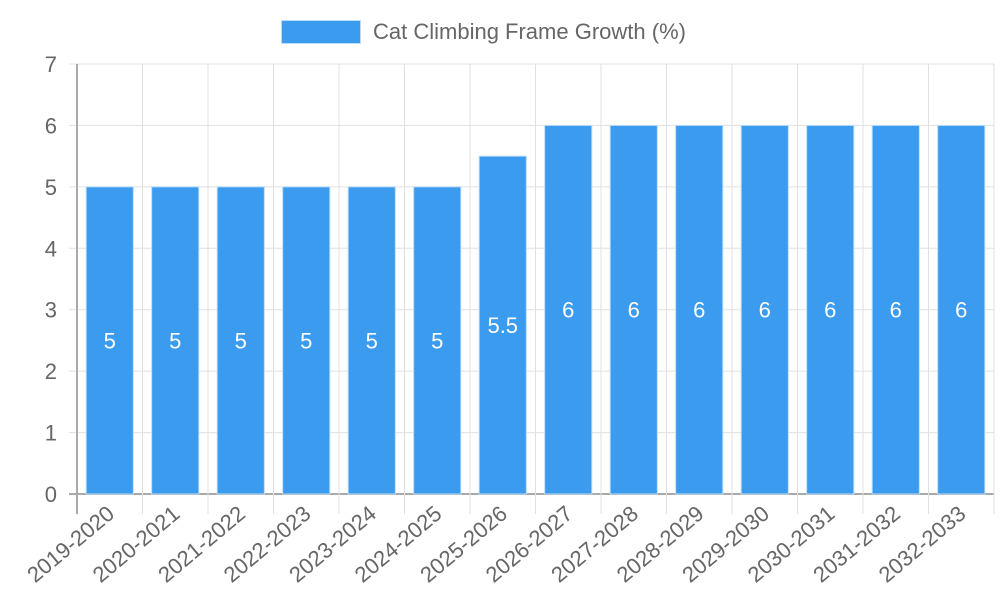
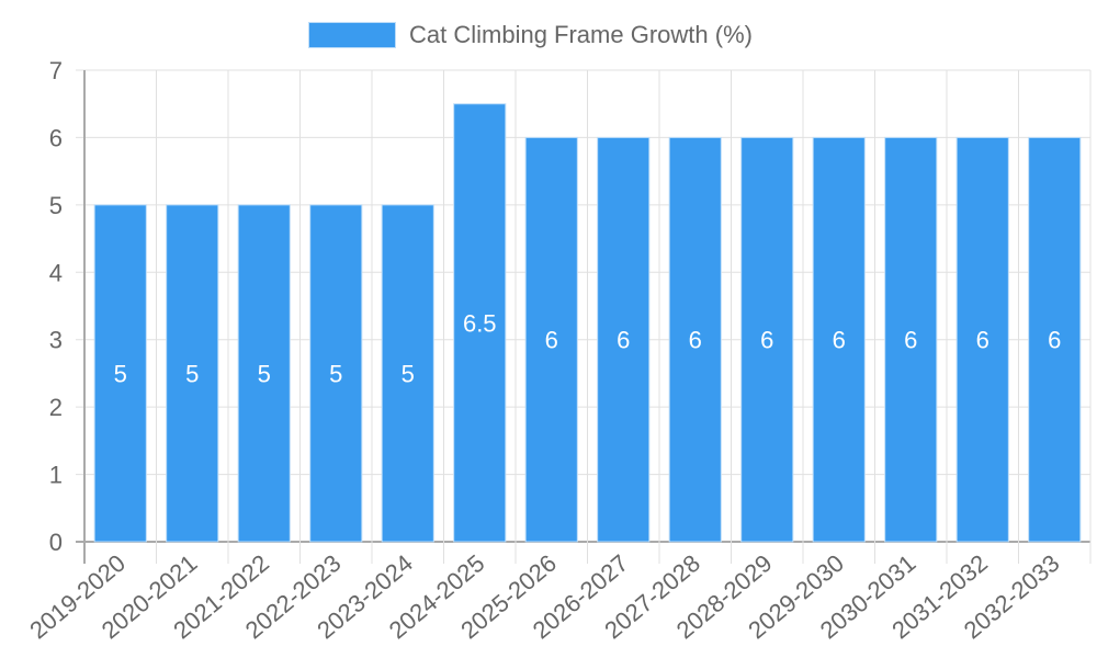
2024-2025: 5 -> 6.5
2025-2026: 5.5 -> 6
